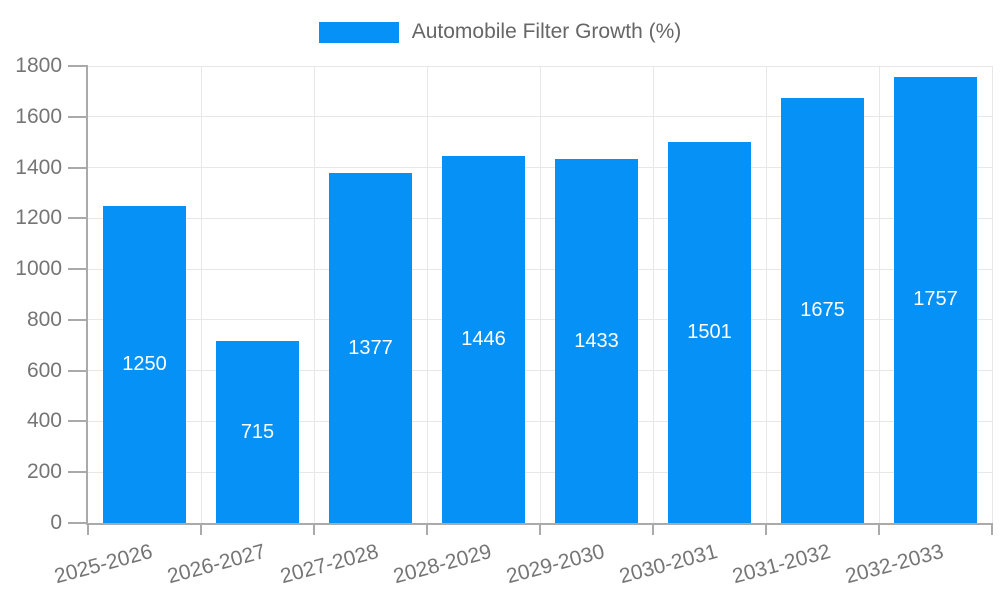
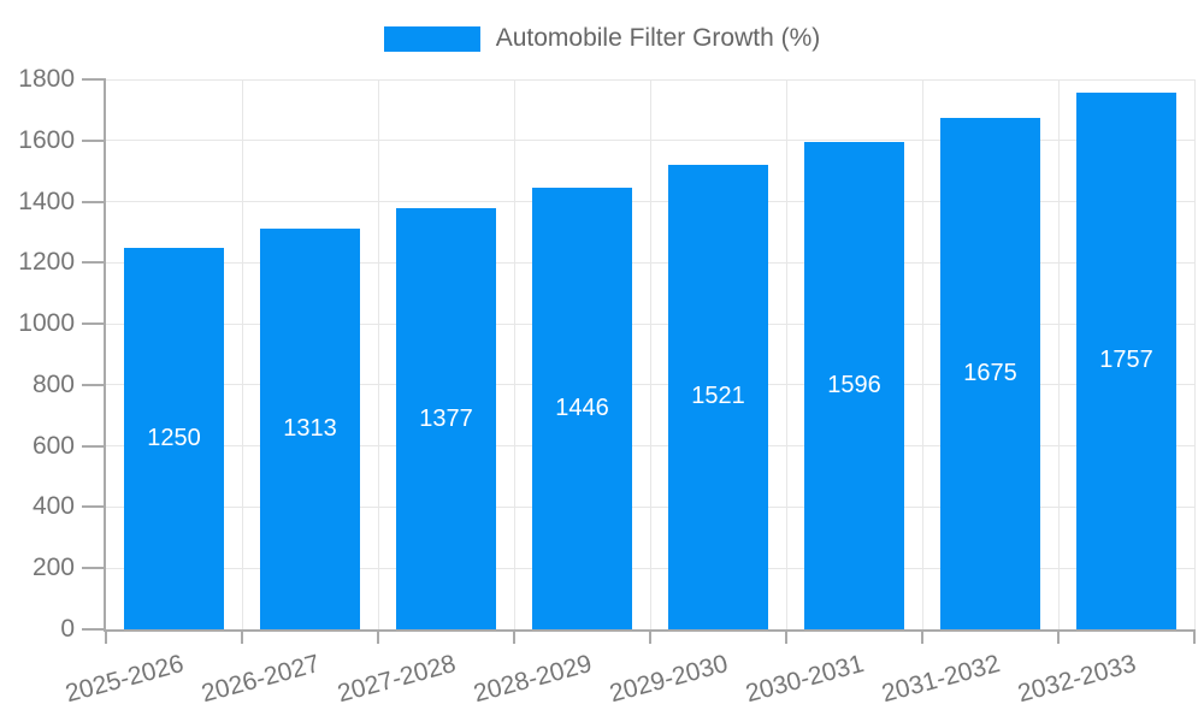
2026-2027: 715 -> 1313
2029-2030: 1433 -> 1521
2030-2031: 1501 -> 1596
